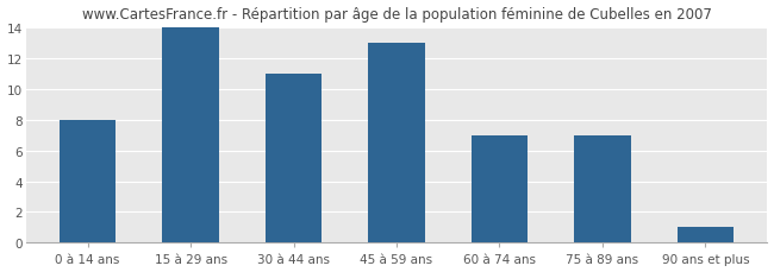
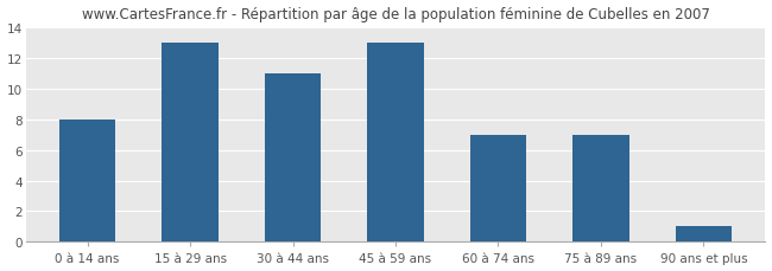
15 à 29 ans: 14 -> 13
